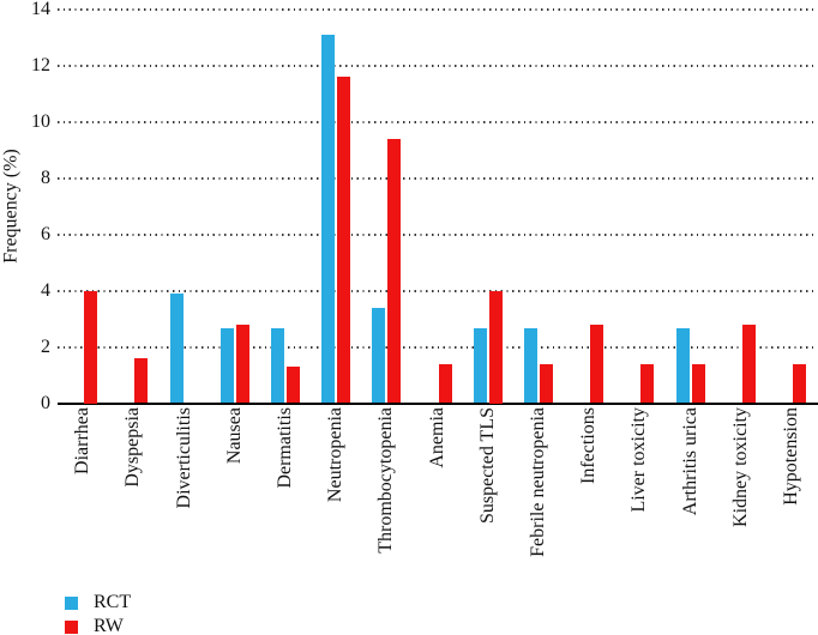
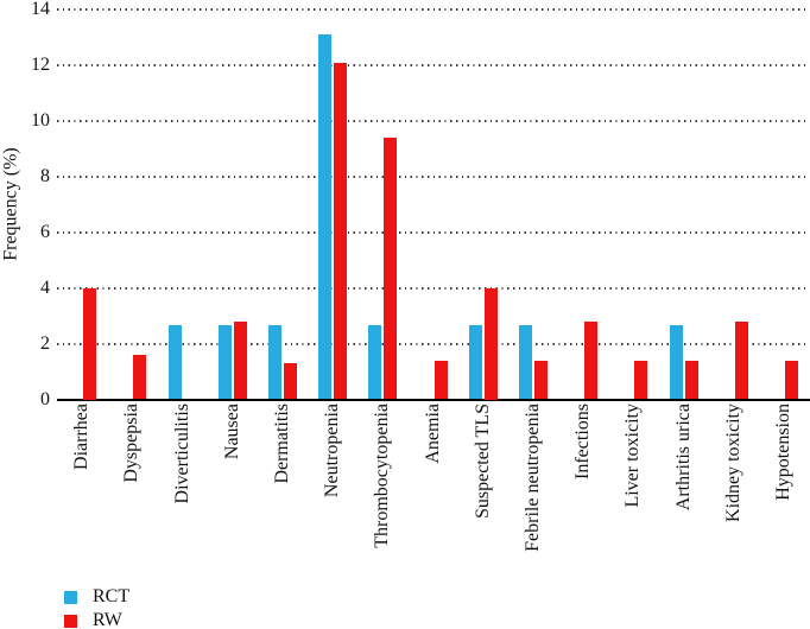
RCT/Diverticulitis: 3.9 -> 2.7
RW/Neutropenia: 11.6 -> 12.1
RCT/Thrombocytopenia: 3.4 -> 2.7
